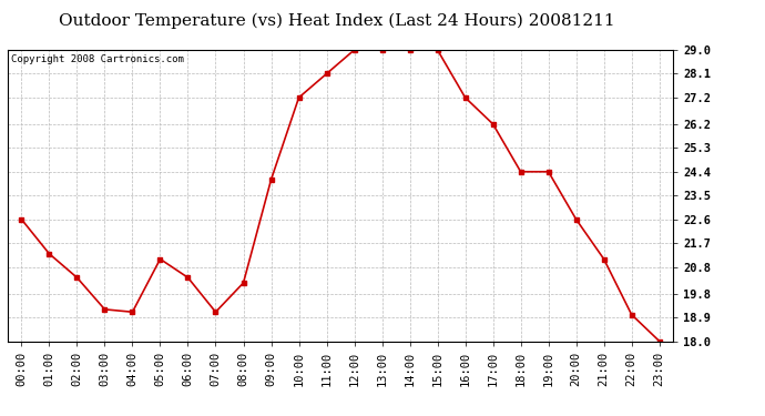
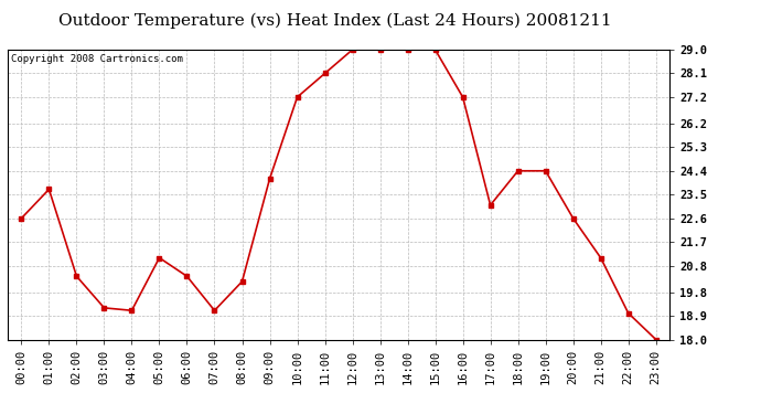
01:00: 21.3 -> 23.7
17:00: 26.2 -> 23.1
